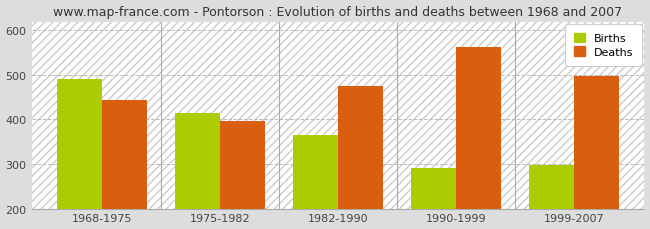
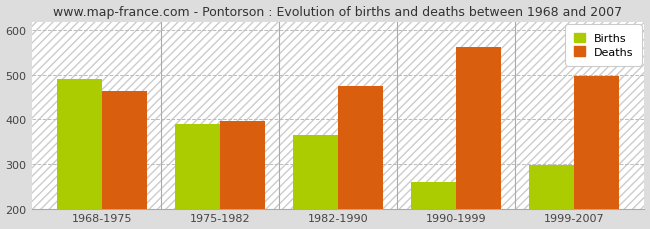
Deaths/1968-1975: 443 -> 465
Births/1975-1982: 415 -> 390
Births/1990-1999: 290 -> 260
